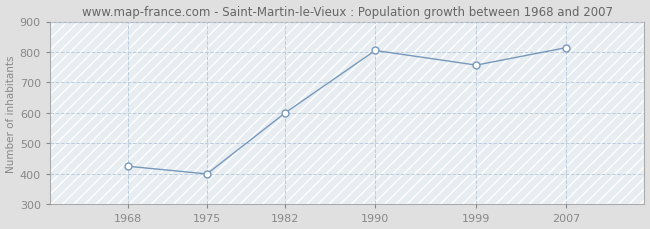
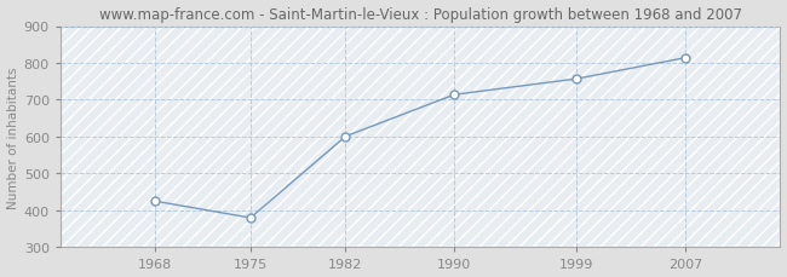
1975: 400 -> 380
1990: 805 -> 714
